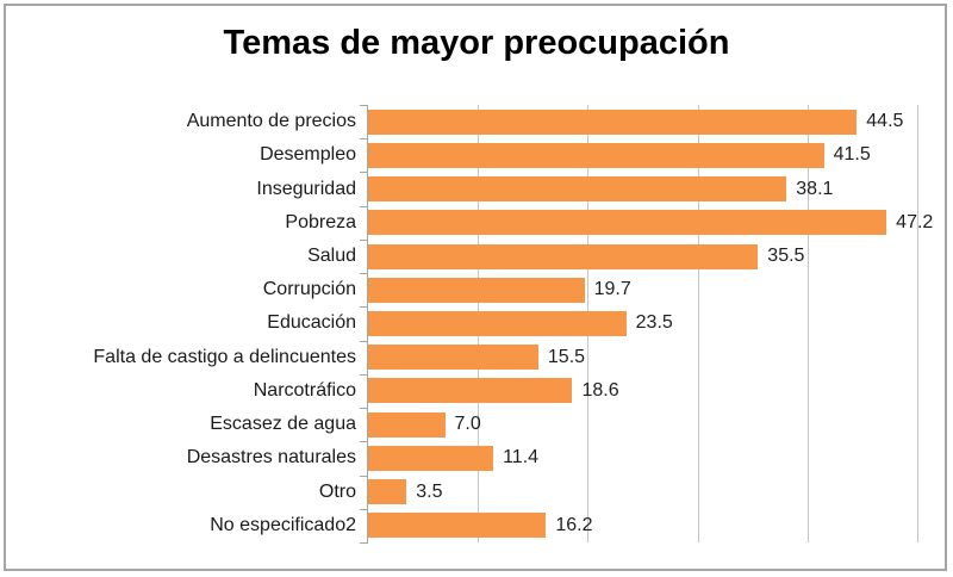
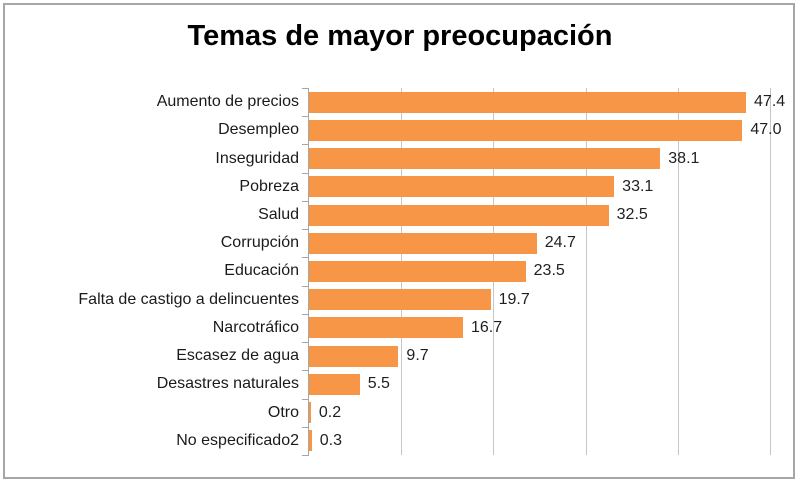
Aumento de precios: 44.5 -> 47.4
Desempleo: 41.5 -> 47.0
Pobreza: 47.2 -> 33.1
Salud: 35.5 -> 32.5
Corrupción: 19.7 -> 24.7
Falta de castigo a delincuentes: 15.5 -> 19.7
Narcotráfico: 18.6 -> 16.7
Escasez de agua: 7.0 -> 9.7
Desastres naturales: 11.4 -> 5.5
Otro: 3.5 -> 0.2
No especificado2: 16.2 -> 0.3
